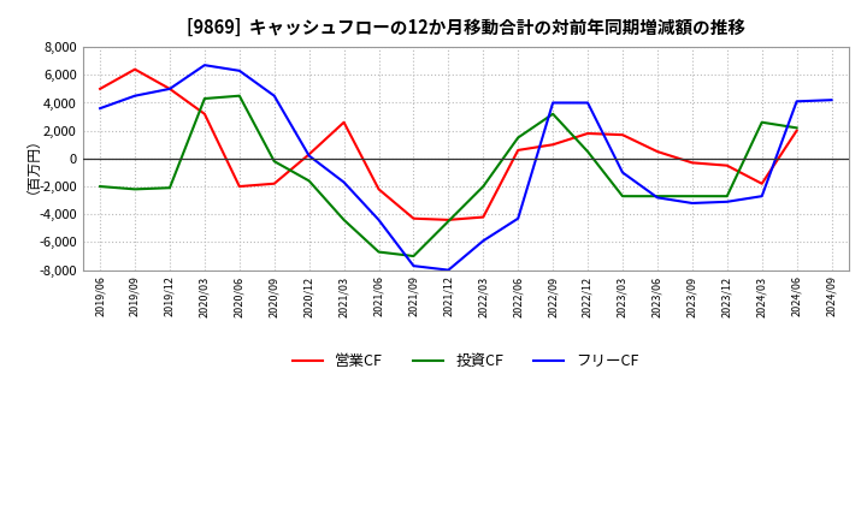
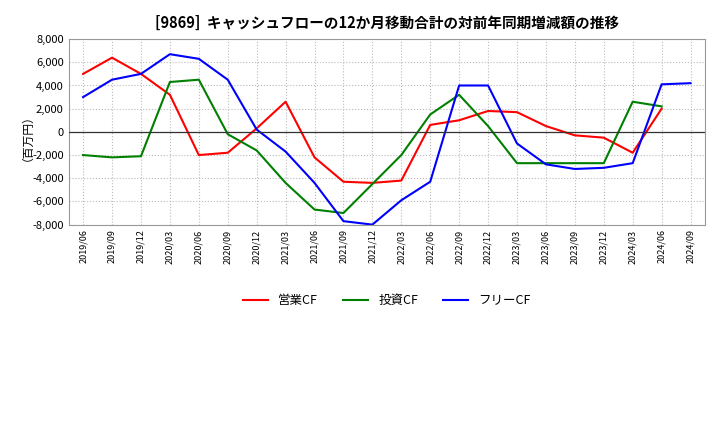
フリーCF/2019/06: 3,600 -> 3,000
